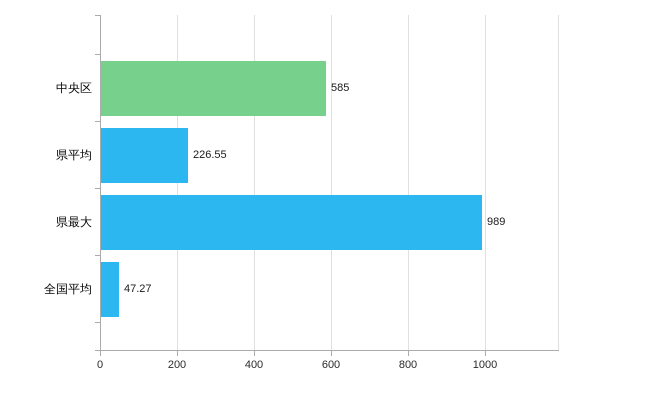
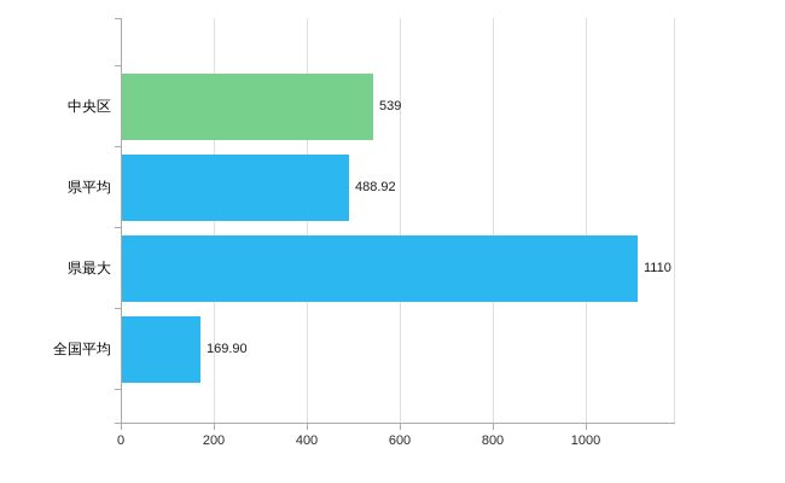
中央区: 585 -> 539
県平均: 226.55 -> 488.92
県最大: 989 -> 1110
全国平均: 47.27 -> 169.90
